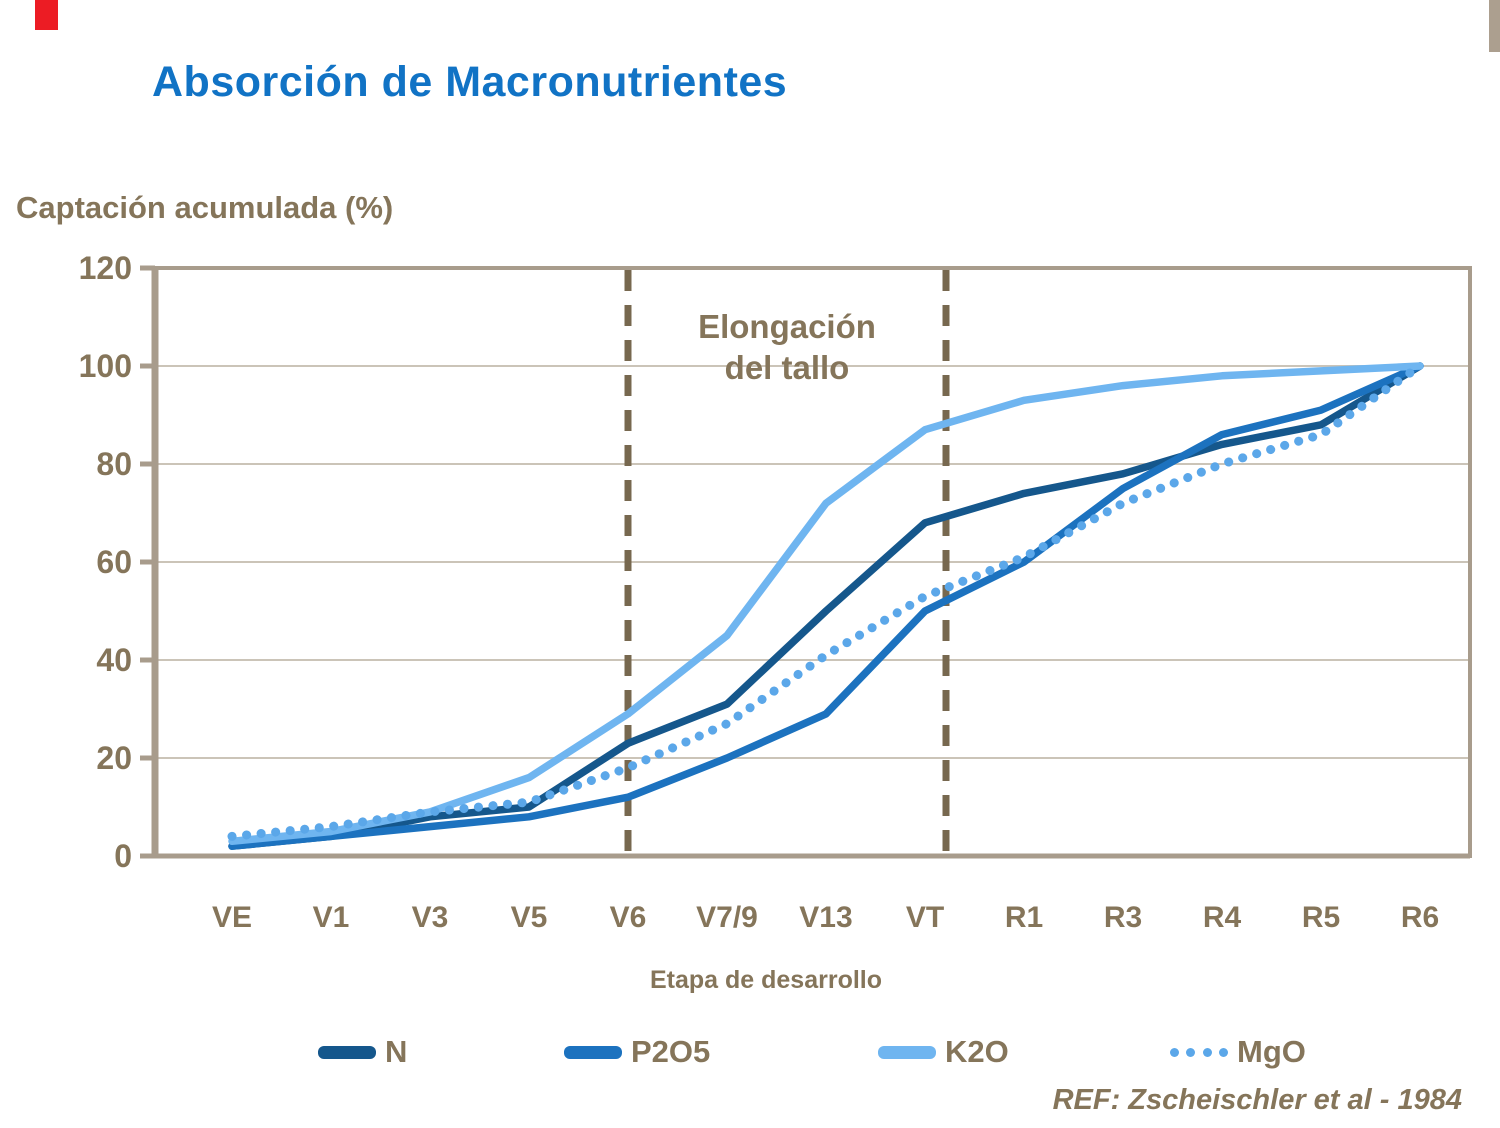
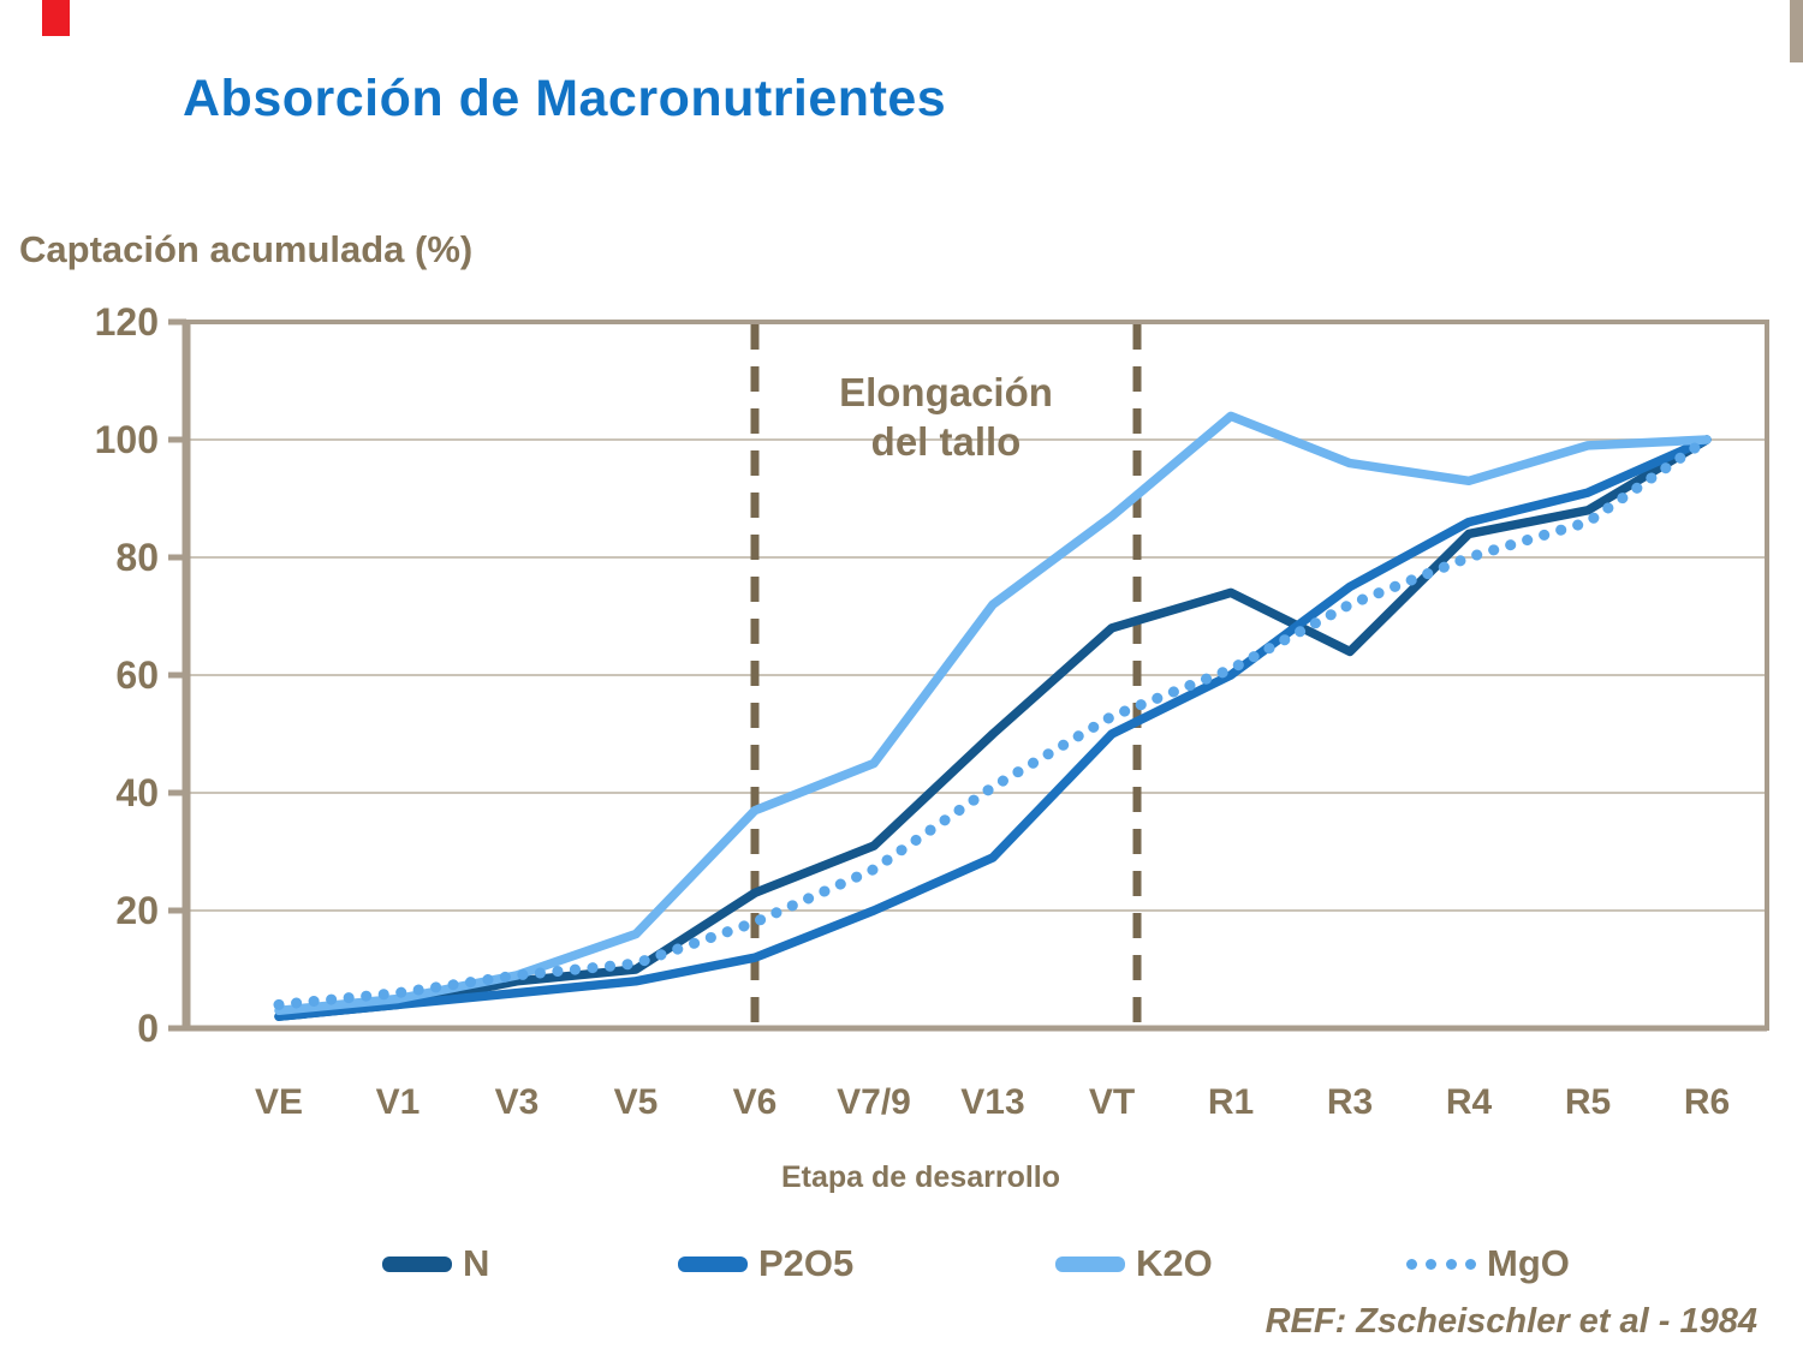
K2O/V6: 29 -> 37
K2O/R1: 93 -> 104
N/R3: 78 -> 64
K2O/R4: 98 -> 93
